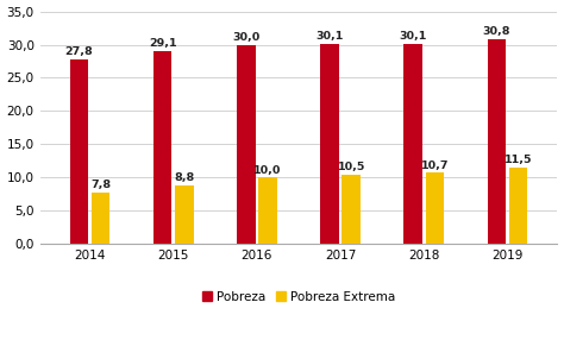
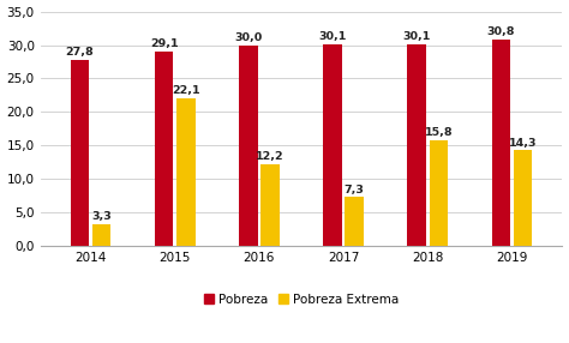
Pobreza Extrema/2014: 7,8 -> 3,3
Pobreza Extrema/2015: 8,8 -> 22,1
Pobreza Extrema/2016: 10,0 -> 12,2
Pobreza Extrema/2017: 10,5 -> 7,3
Pobreza Extrema/2018: 10,7 -> 15,8
Pobreza Extrema/2019: 11,5 -> 14,3
